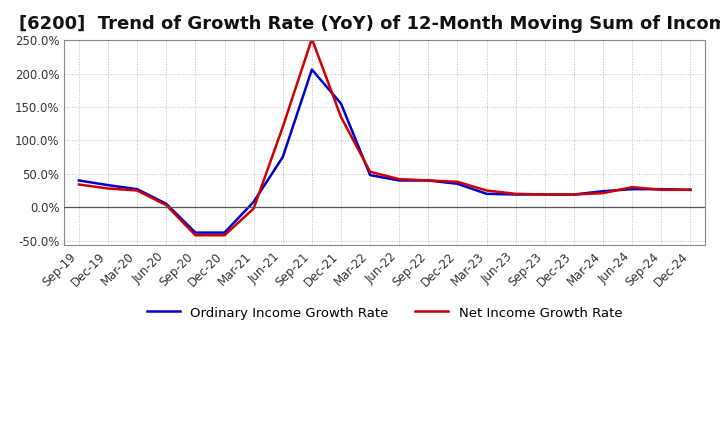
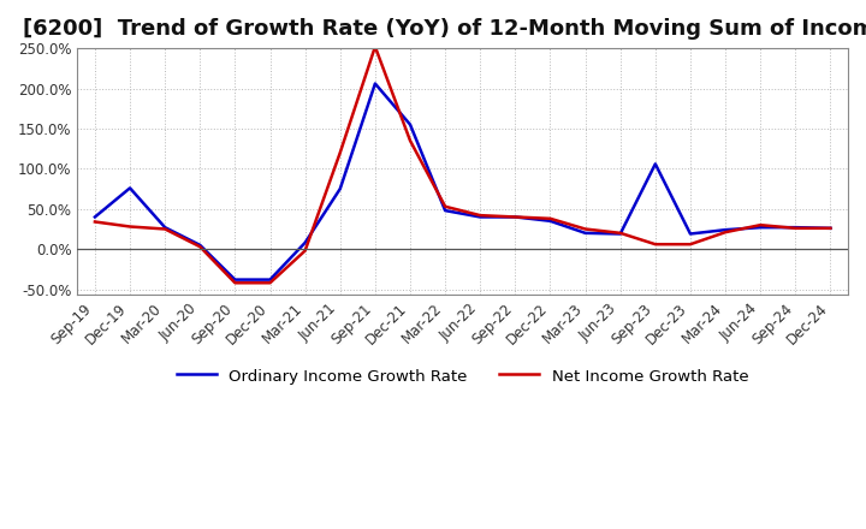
Ordinary Income Growth Rate/Dec-19: 33% -> 76%
Ordinary Income Growth Rate/Sep-23: 19% -> 106%
Net Income Growth Rate/Sep-23: 19% -> 6%
Net Income Growth Rate/Dec-23: 19% -> 6%
